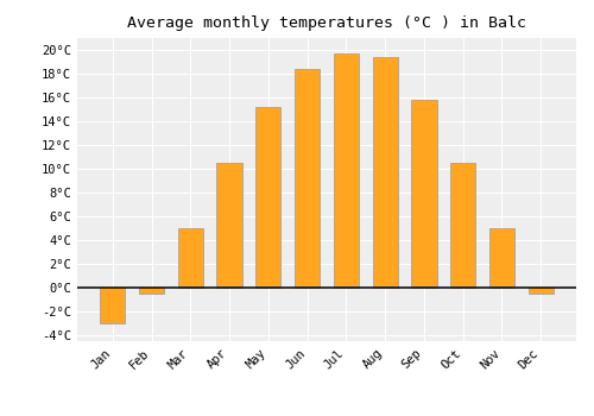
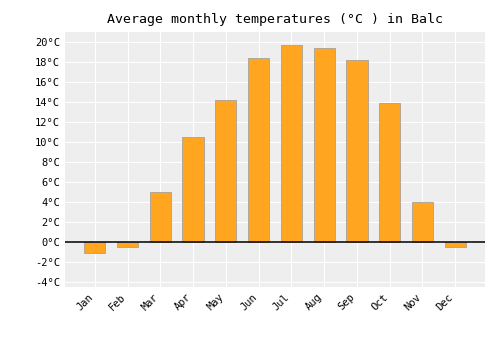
Jan: -3.0°C -> -1.1°C
May: 15.2°C -> 14.2°C
Sep: 15.8°C -> 18.2°C
Oct: 10.5°C -> 13.9°C
Nov: 5.0°C -> 4.0°C
